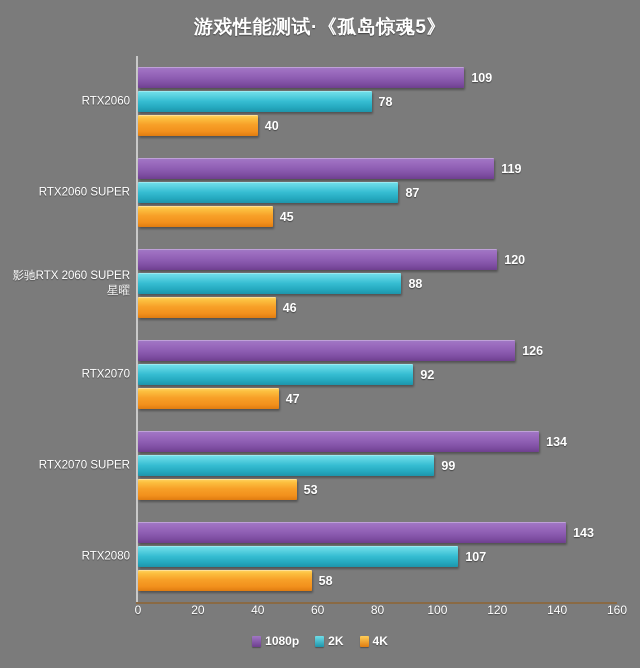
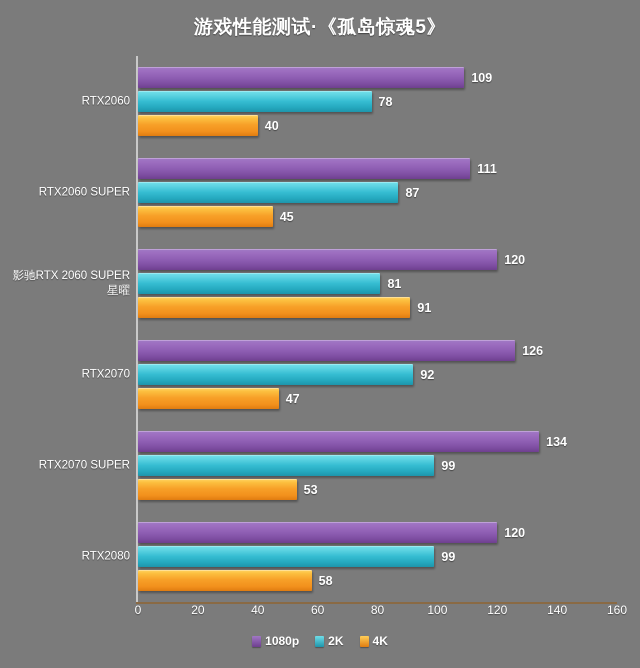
1080p/RTX2060 SUPER: 119 -> 111
2K/影驰RTX 2060 SUPER 星曜: 88 -> 81
4K/影驰RTX 2060 SUPER 星曜: 46 -> 91
1080p/RTX2080: 143 -> 120
2K/RTX2080: 107 -> 99
